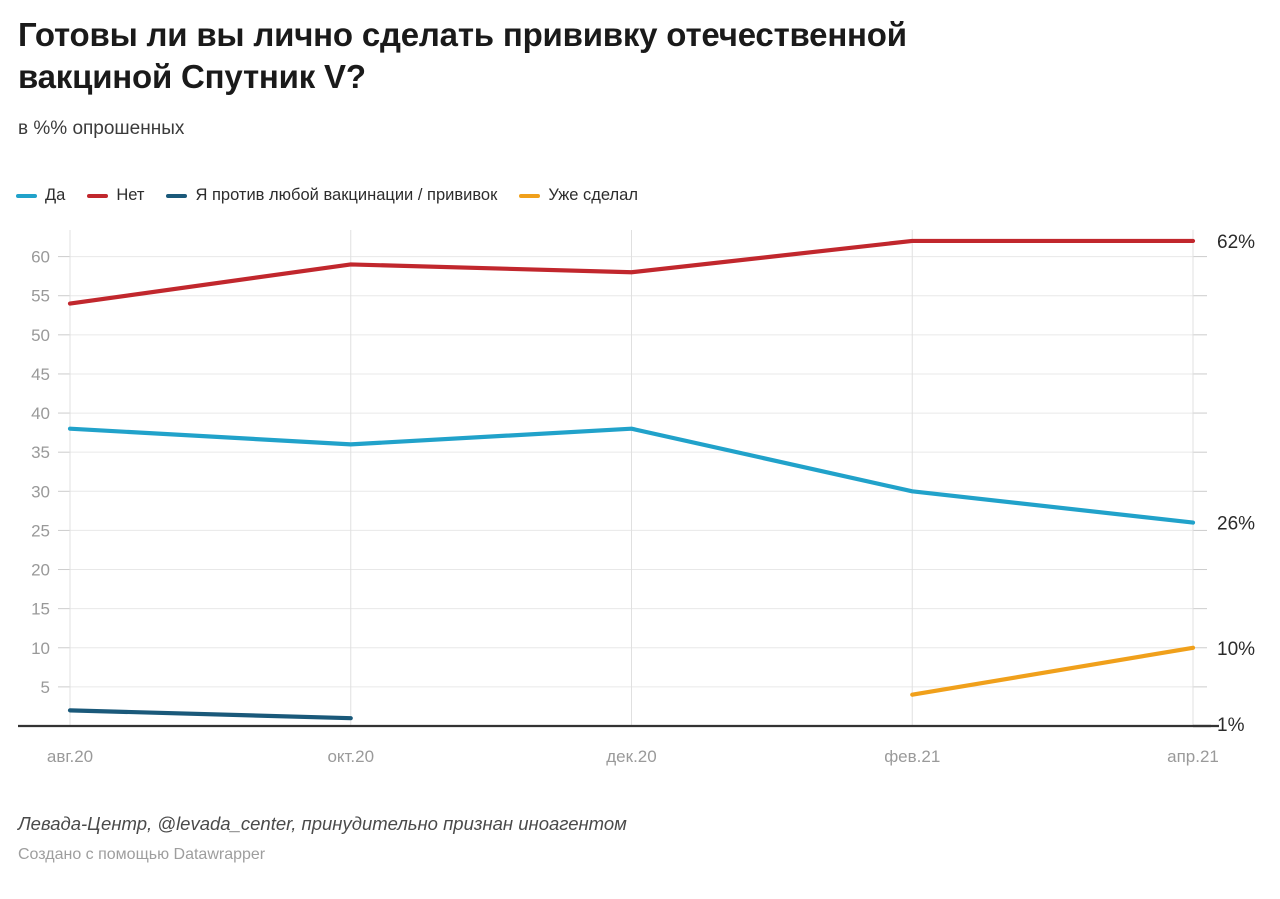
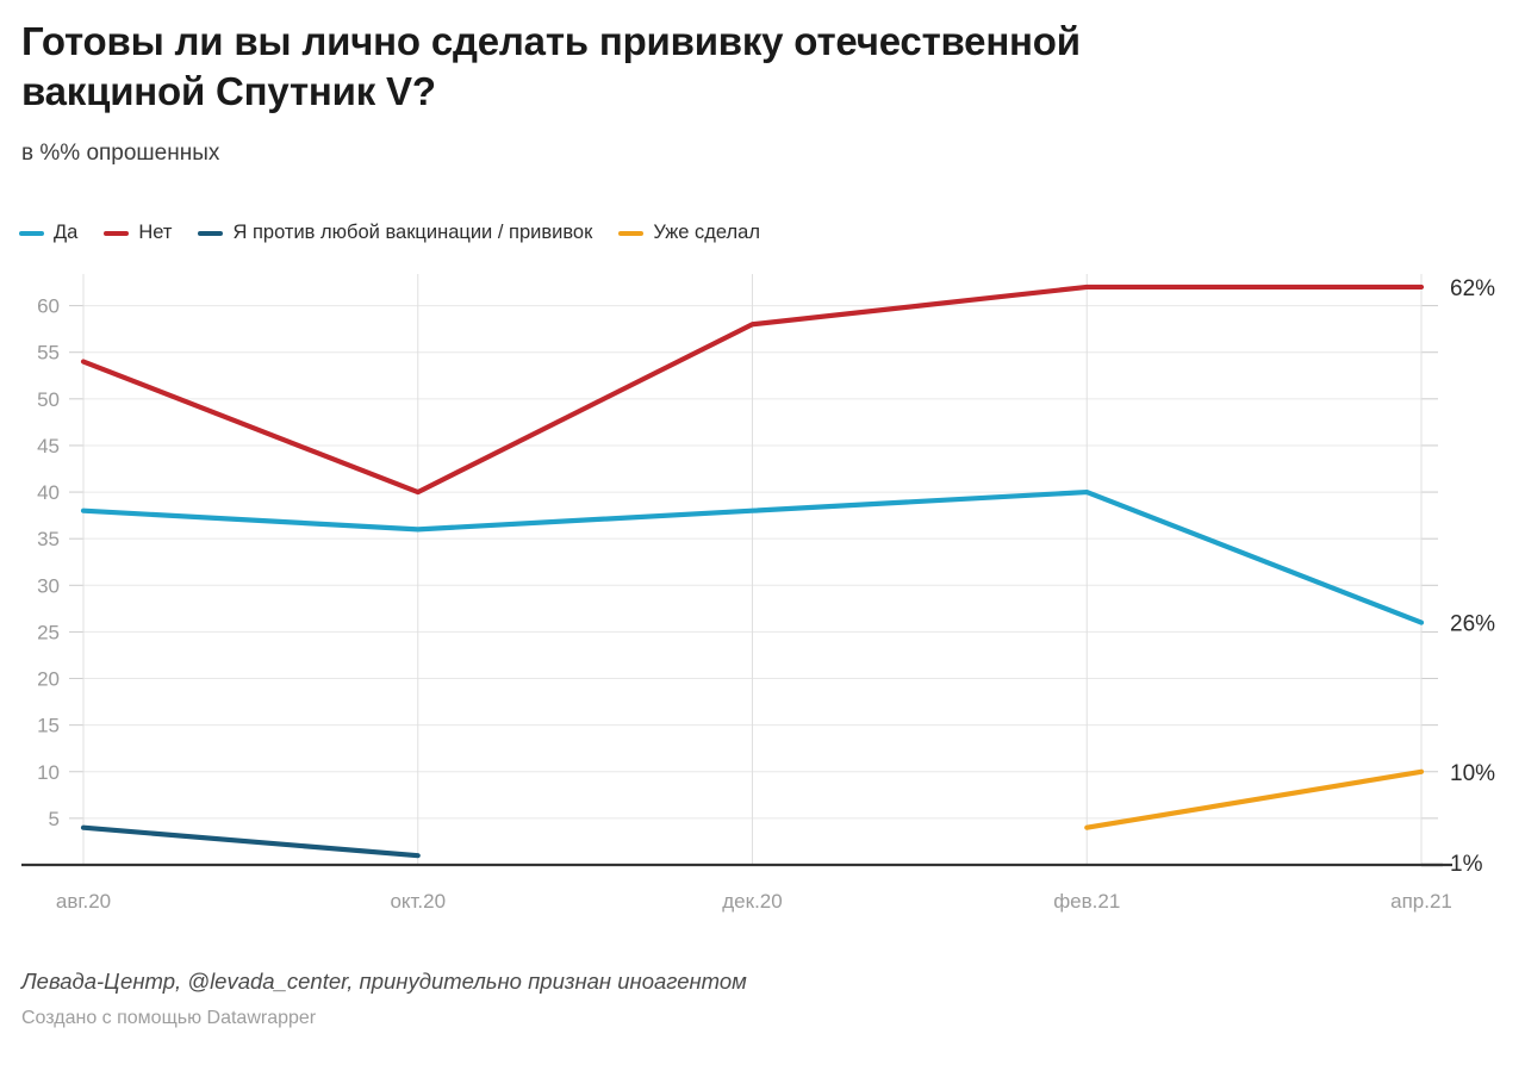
Я против любой вакцинации / прививок/авг.20: 2 -> 4
Нет/окт.20: 59 -> 40
Да/фев.21: 30 -> 40
